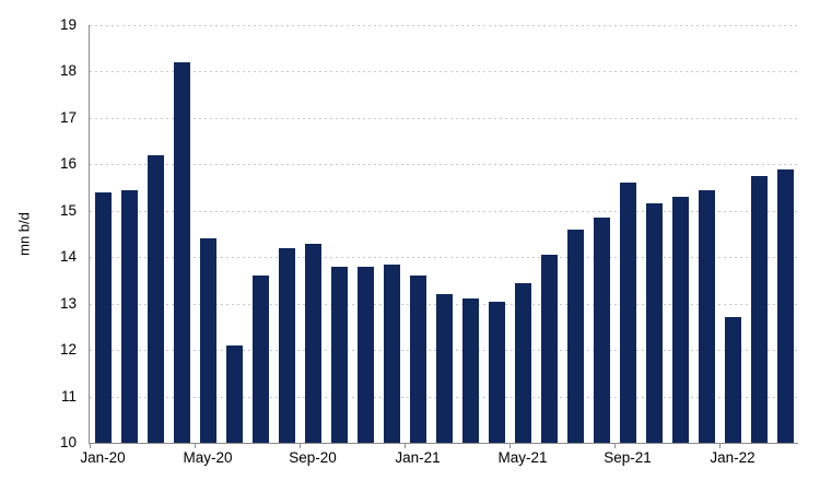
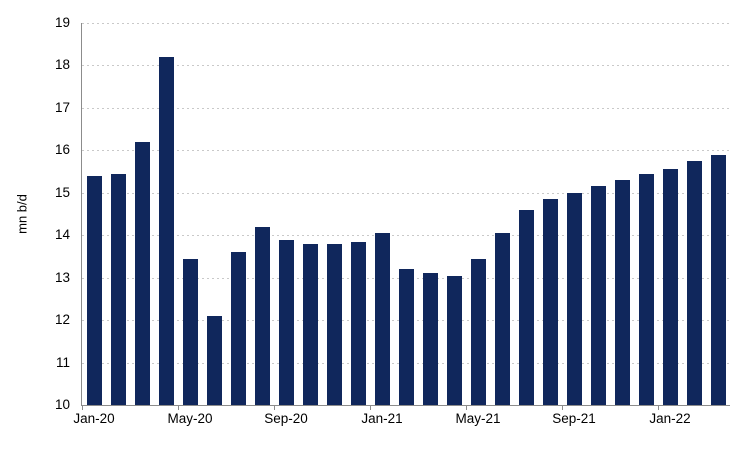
May-20: 14.4 -> 13.4
Sep-20: 14.3 -> 13.9
Jan-21: 13.6 -> 14.1
Sep-21: 15.6 -> 15.0
Jan-22: 12.7 -> 15.6
